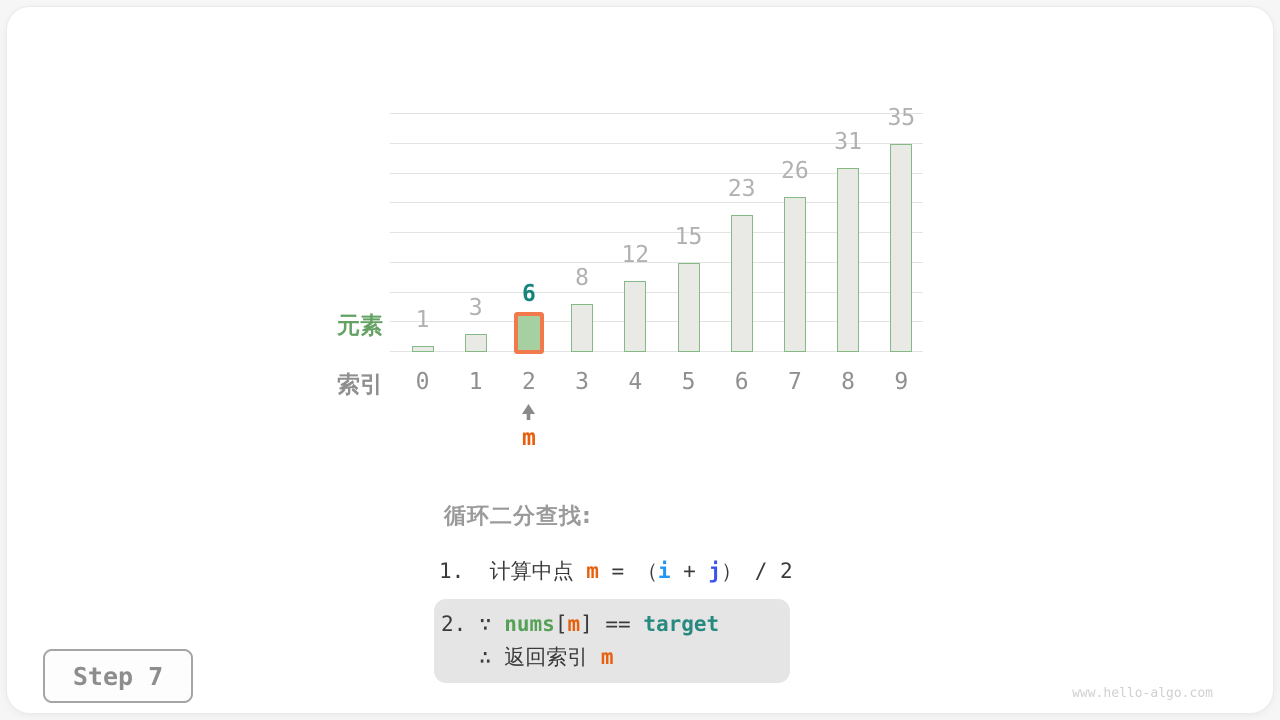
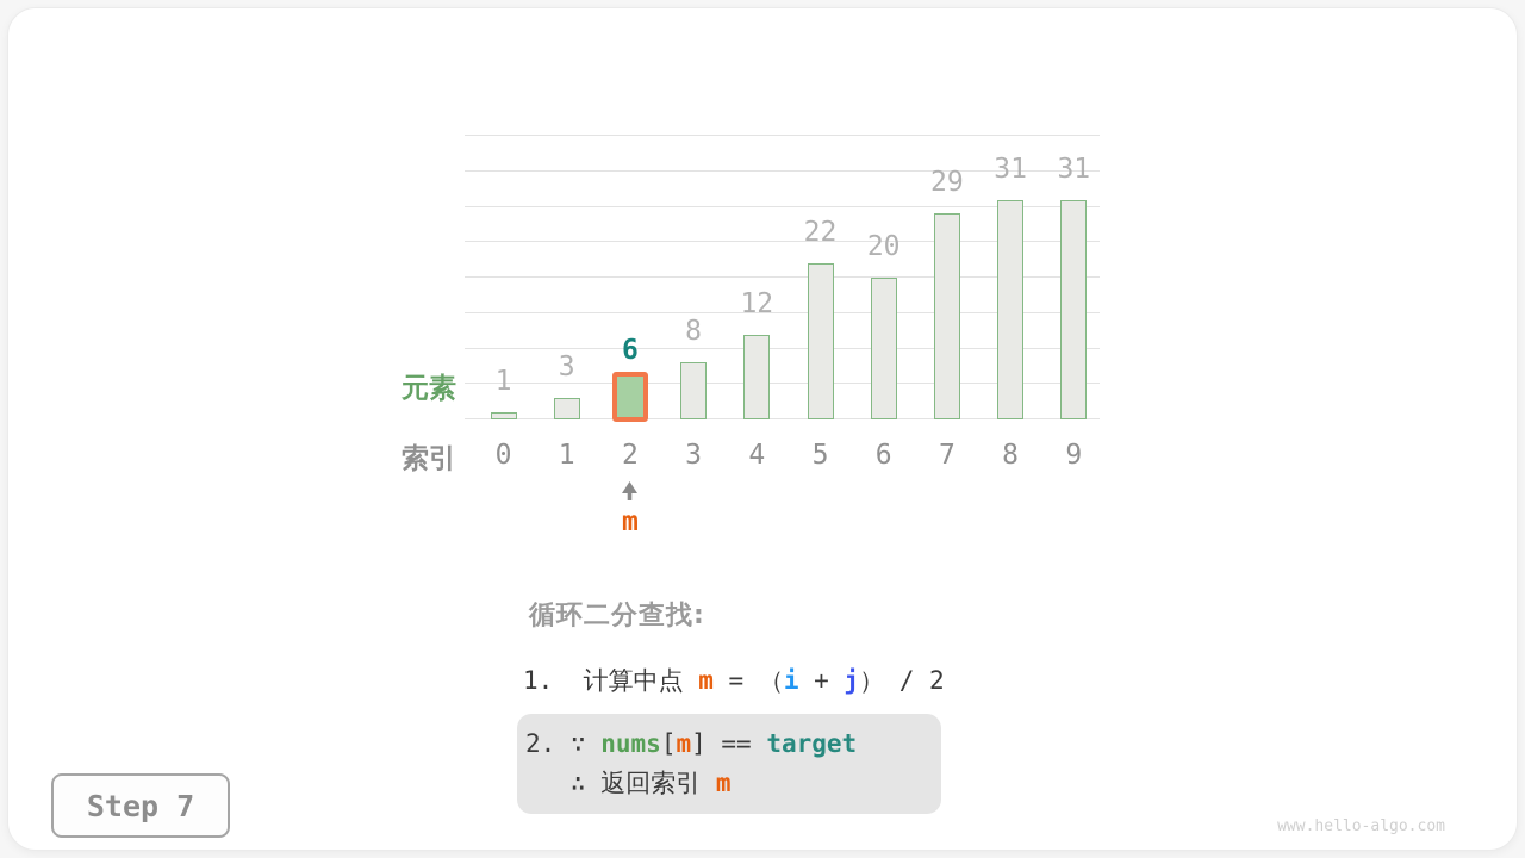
5: 15 -> 22
6: 23 -> 20
7: 26 -> 29
9: 35 -> 31
